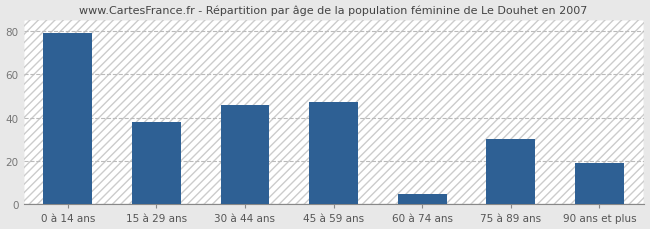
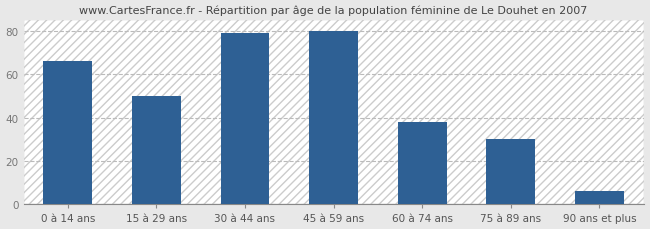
0 à 14 ans: 79 -> 66
15 à 29 ans: 38 -> 50
30 à 44 ans: 46 -> 79
45 à 59 ans: 47 -> 80
60 à 74 ans: 5 -> 38
90 ans et plus: 19 -> 6
